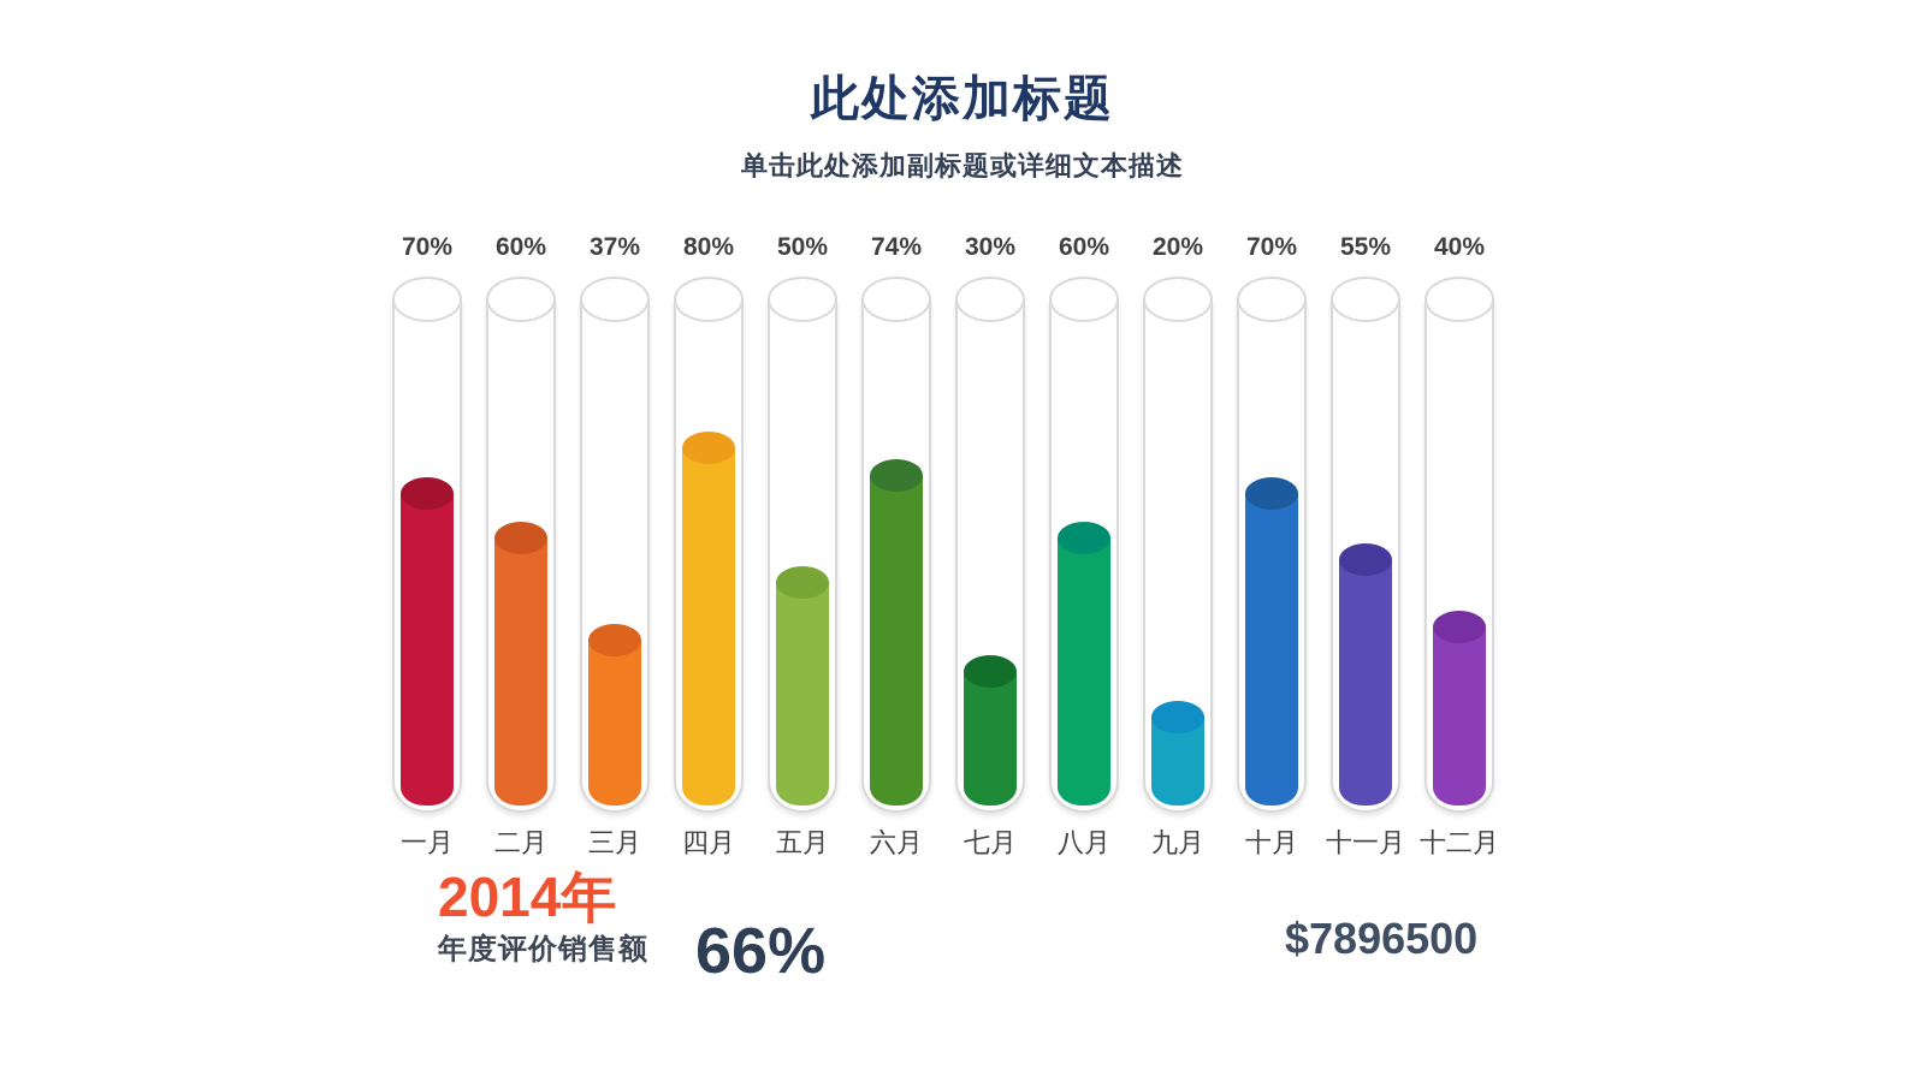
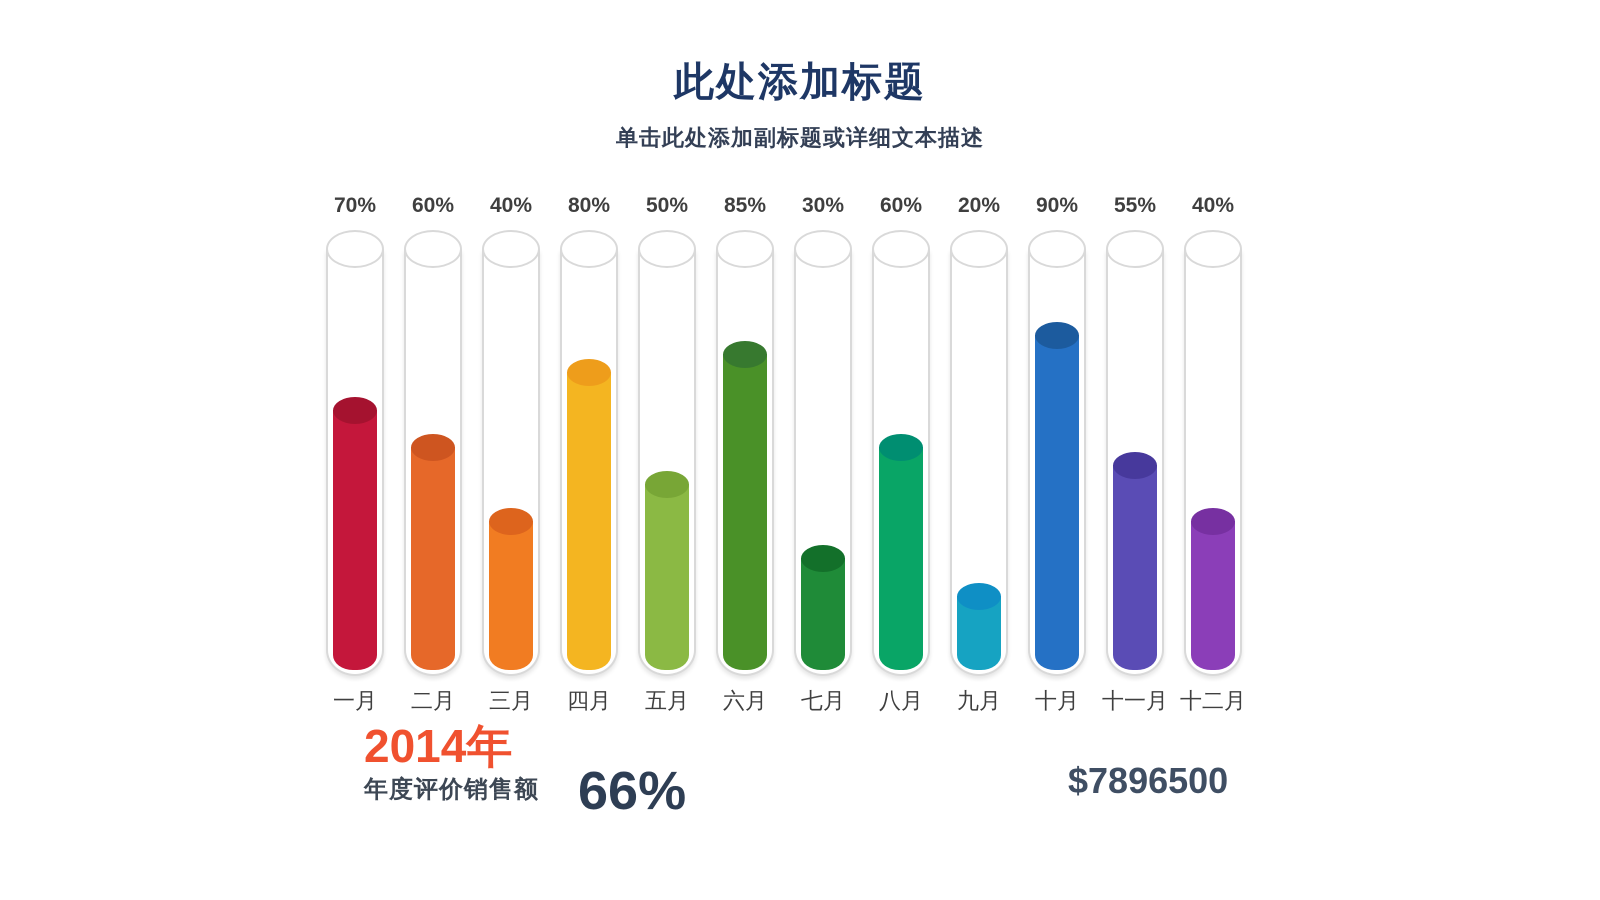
三月: 37% -> 40%
六月: 74% -> 85%
十月: 70% -> 90%
